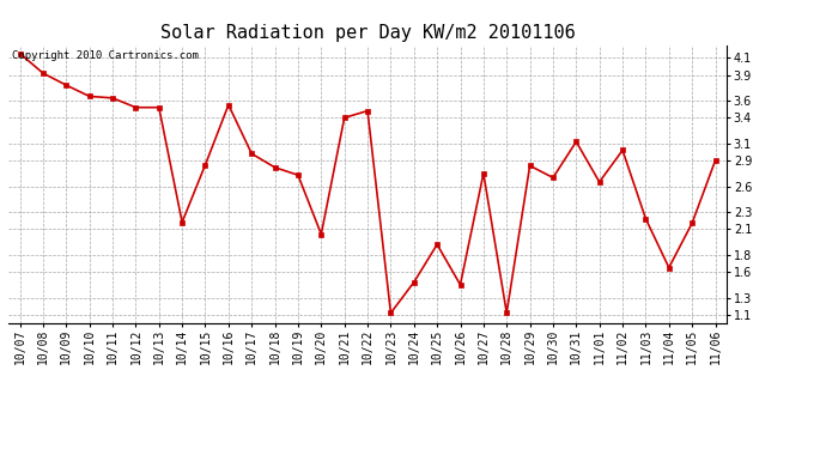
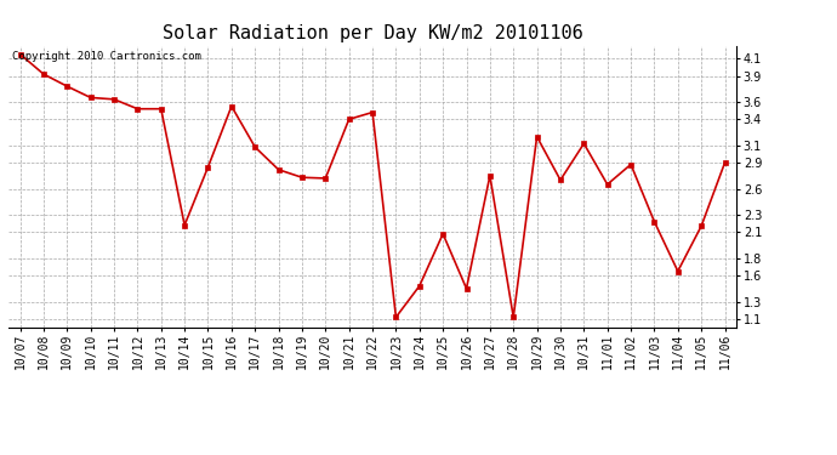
10/17: 2.98 -> 3.08
10/20: 2.04 -> 2.72
10/25: 1.92 -> 2.08
10/29: 2.84 -> 3.20
11/02: 3.02 -> 2.88
